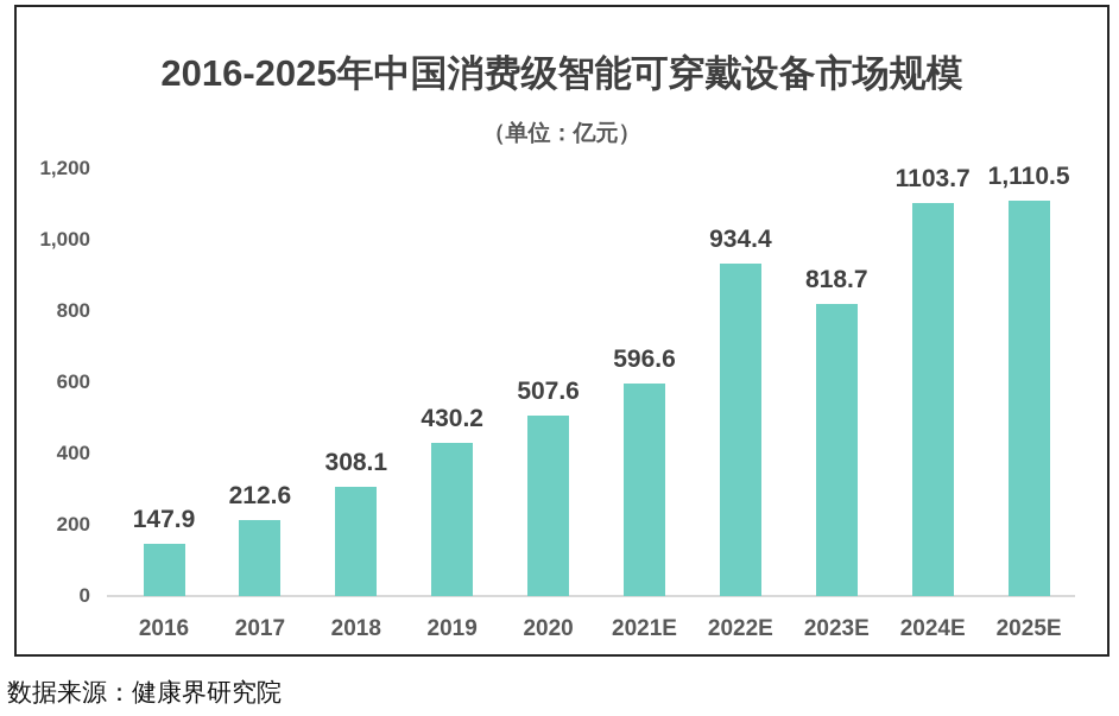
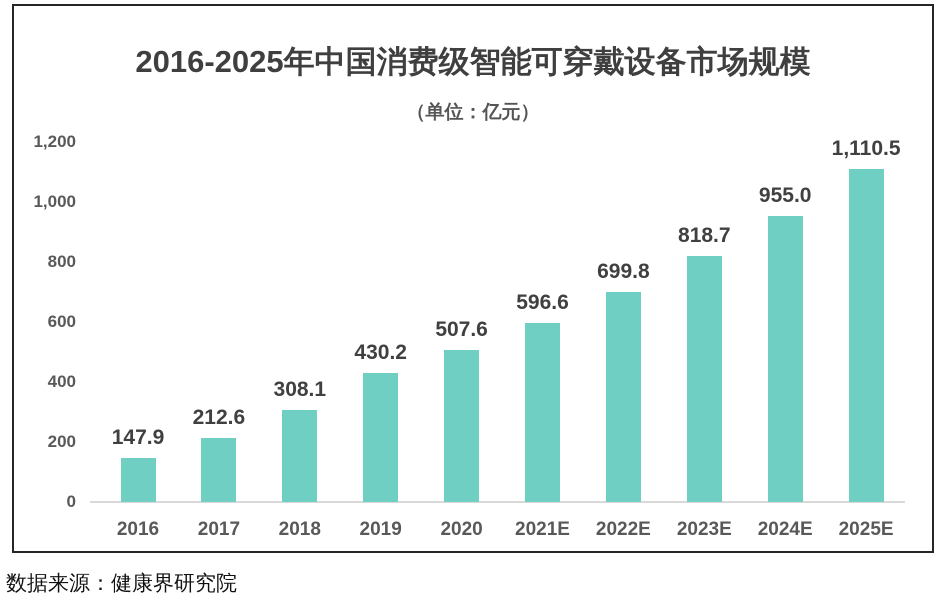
2022E: 934.4 -> 699.8
2024E: 1103.7 -> 955.0
